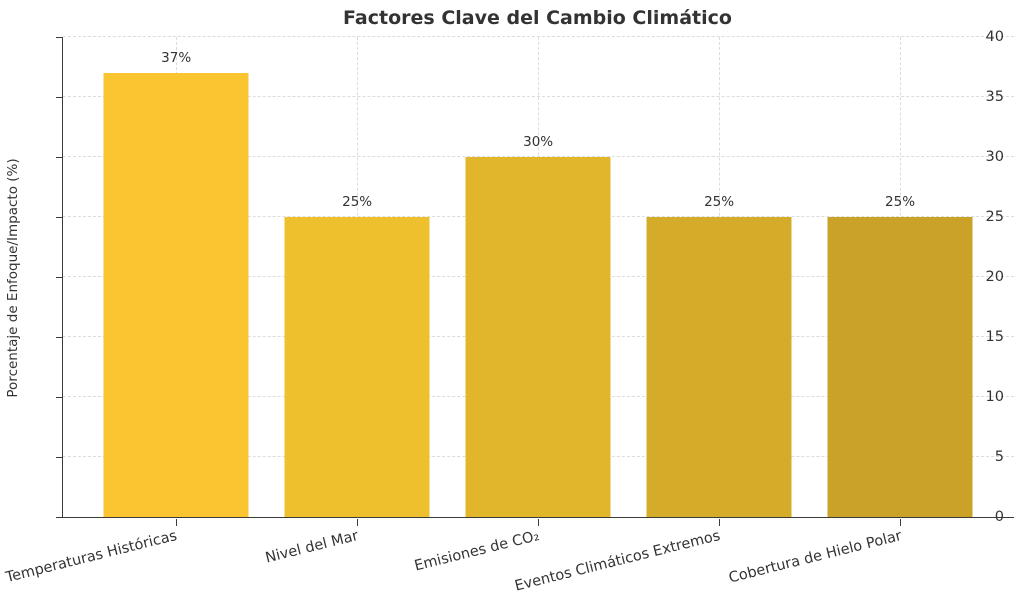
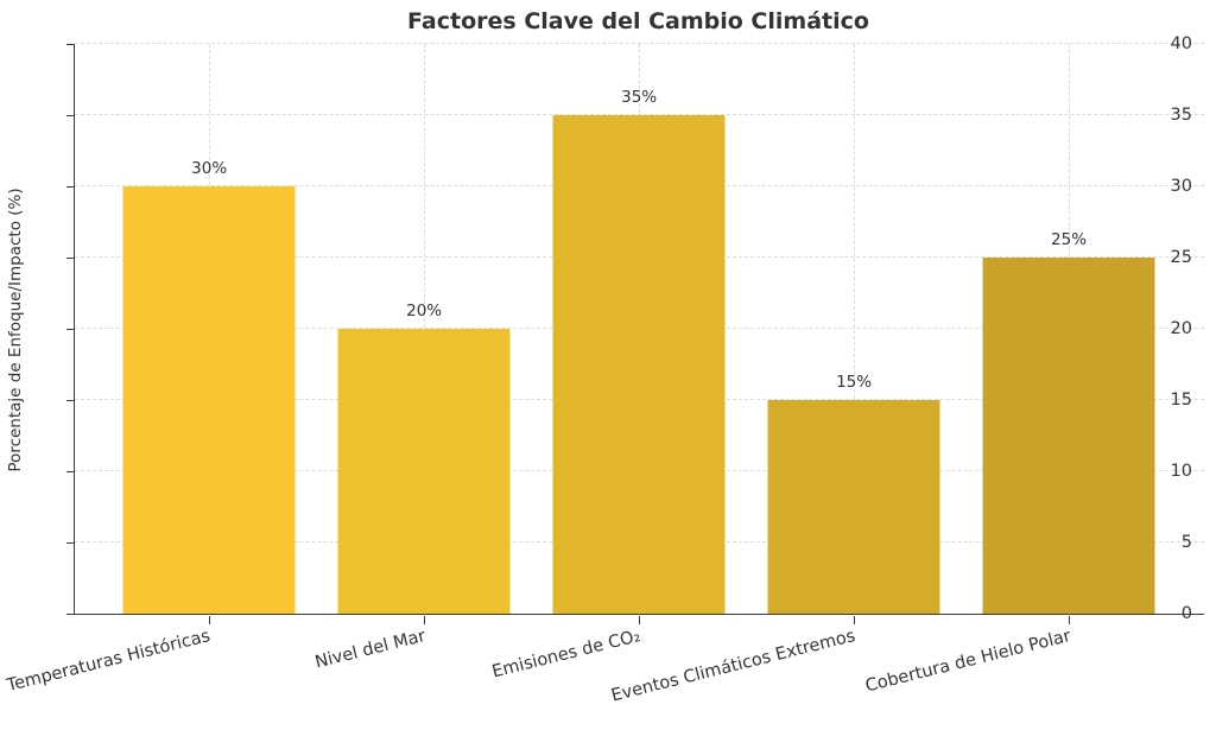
Temperaturas Históricas: 37% -> 30%
Nivel del Mar: 25% -> 20%
Emisiones de CO₂: 30% -> 35%
Eventos Climáticos Extremos: 25% -> 15%
